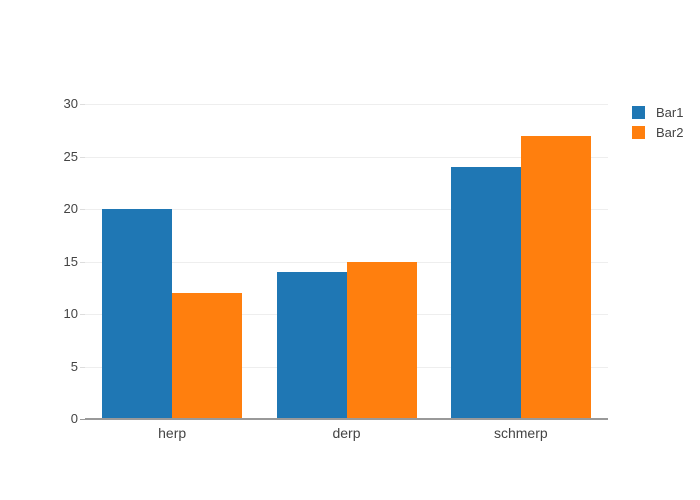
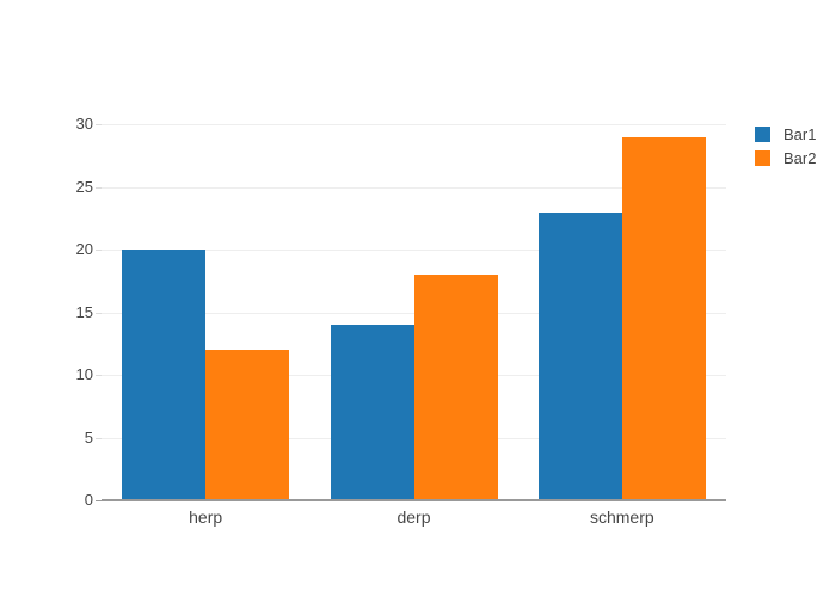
Bar2/derp: 15 -> 18
Bar1/schmerp: 24 -> 23
Bar2/schmerp: 27 -> 29
